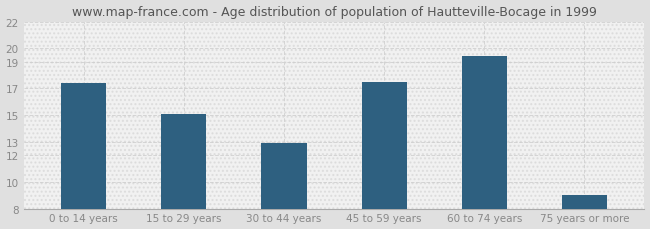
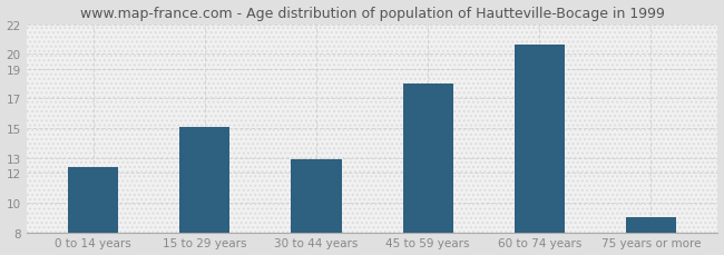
0 to 14 years: 17.4 -> 12.4
45 to 59 years: 17.5 -> 18.0
60 to 74 years: 19.4 -> 20.6
